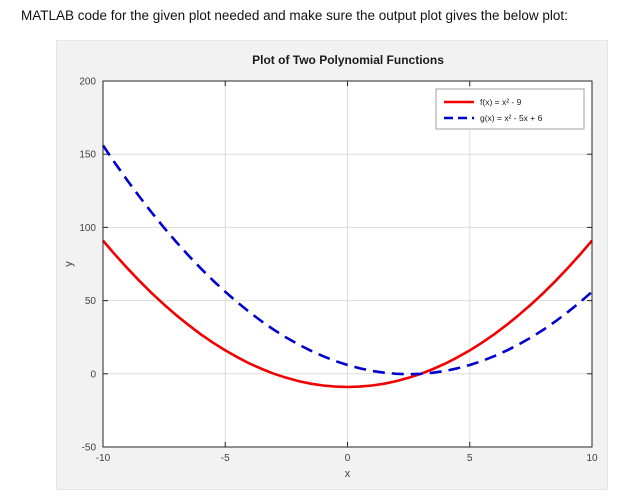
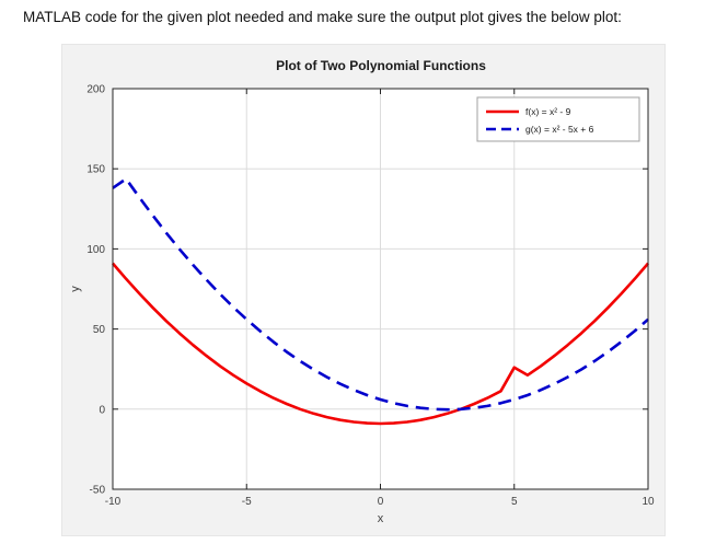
g(x) = x² - 5x + 6/-10: 156 -> 138
f(x) = x² - 9/5: 16 -> 26
